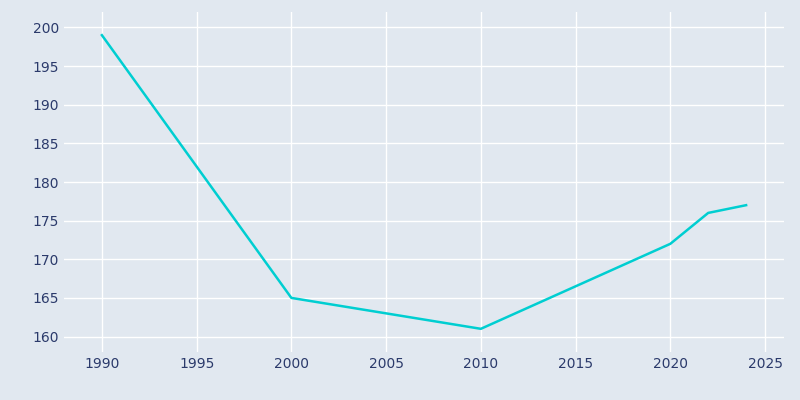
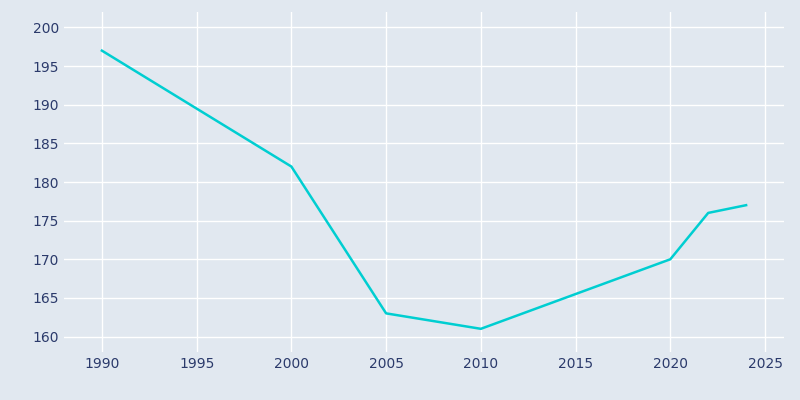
1990: 199 -> 197
2000: 165 -> 182
2020: 172 -> 170
